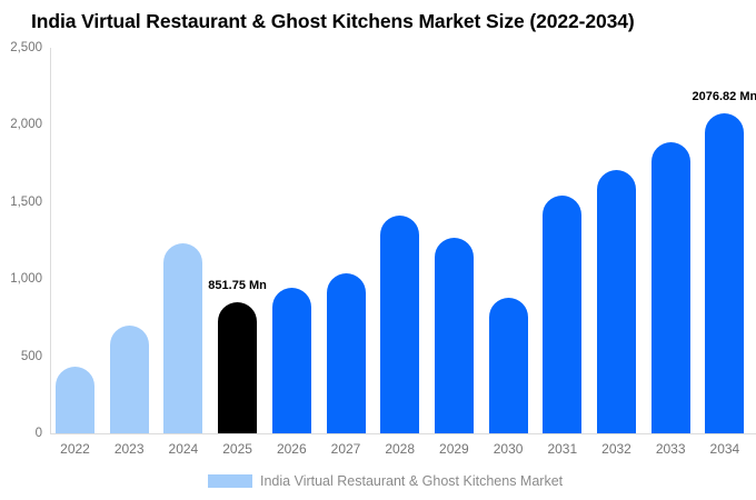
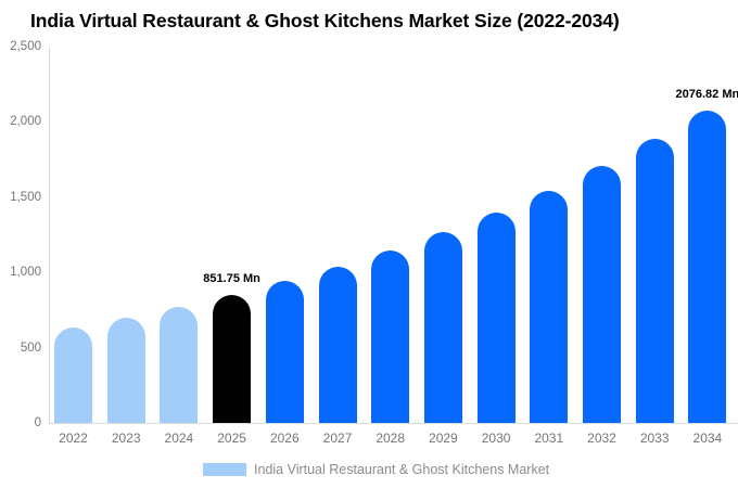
2022: 430 -> 630
2024: 1230 -> 770
2028: 1410 -> 1150
2030: 880 -> 1400
